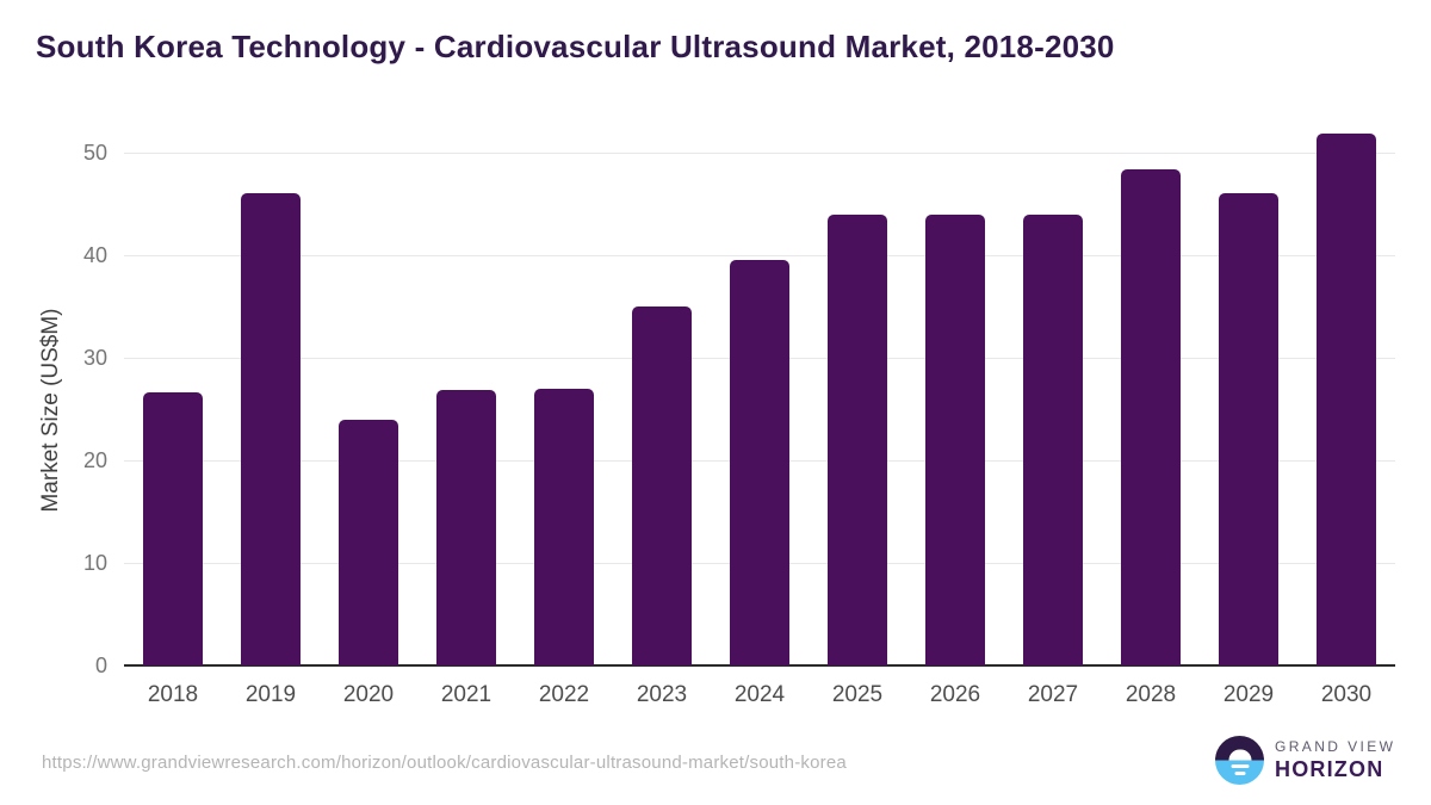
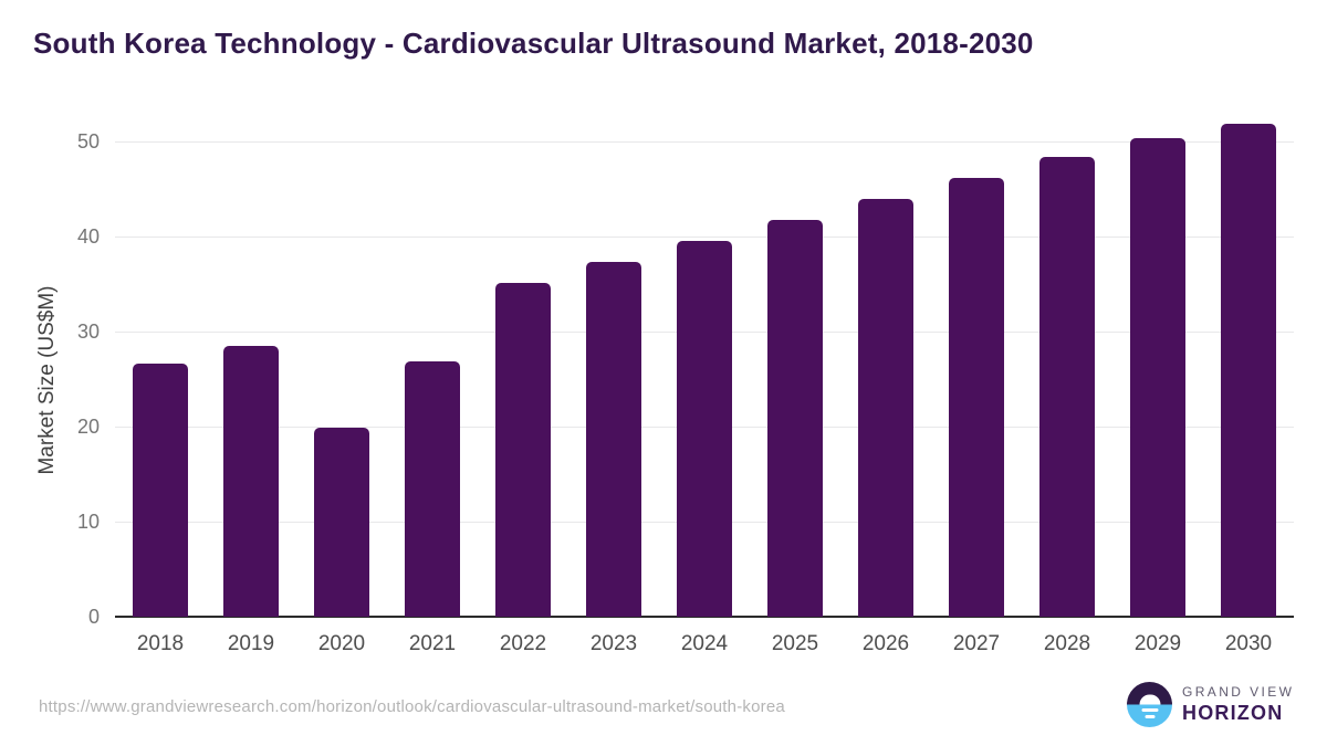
2019: 46 -> 28
2020: 24 -> 20
2022: 27 -> 35
2023: 35 -> 37
2025: 44 -> 42
2027: 44 -> 46
2029: 46 -> 50
